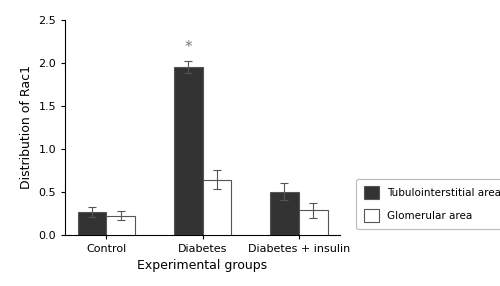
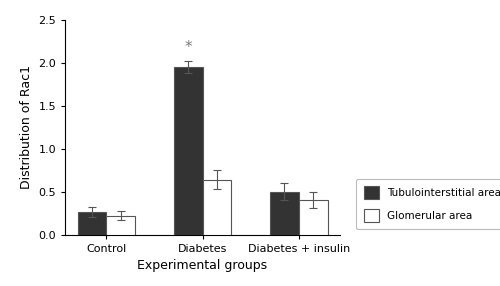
Glomerular area/Diabetes + insulin: 0.28 -> 0.40
